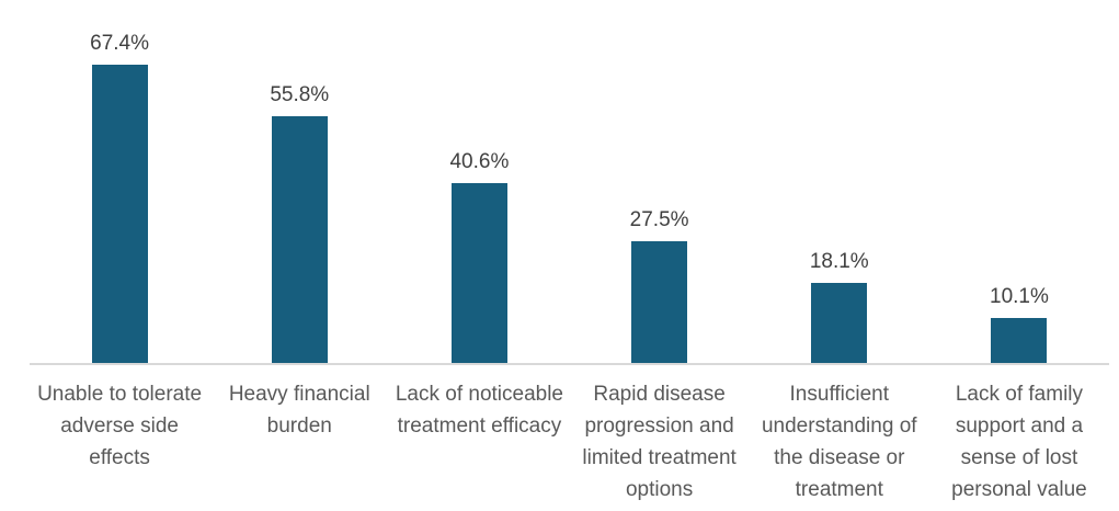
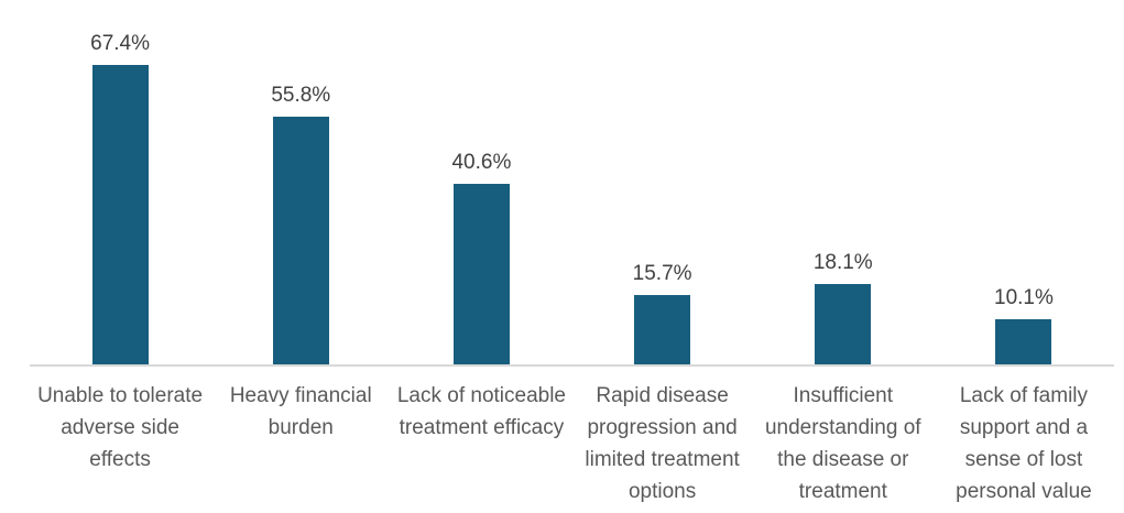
Rapid disease progression and limited treatment options: 27.5% -> 15.7%
